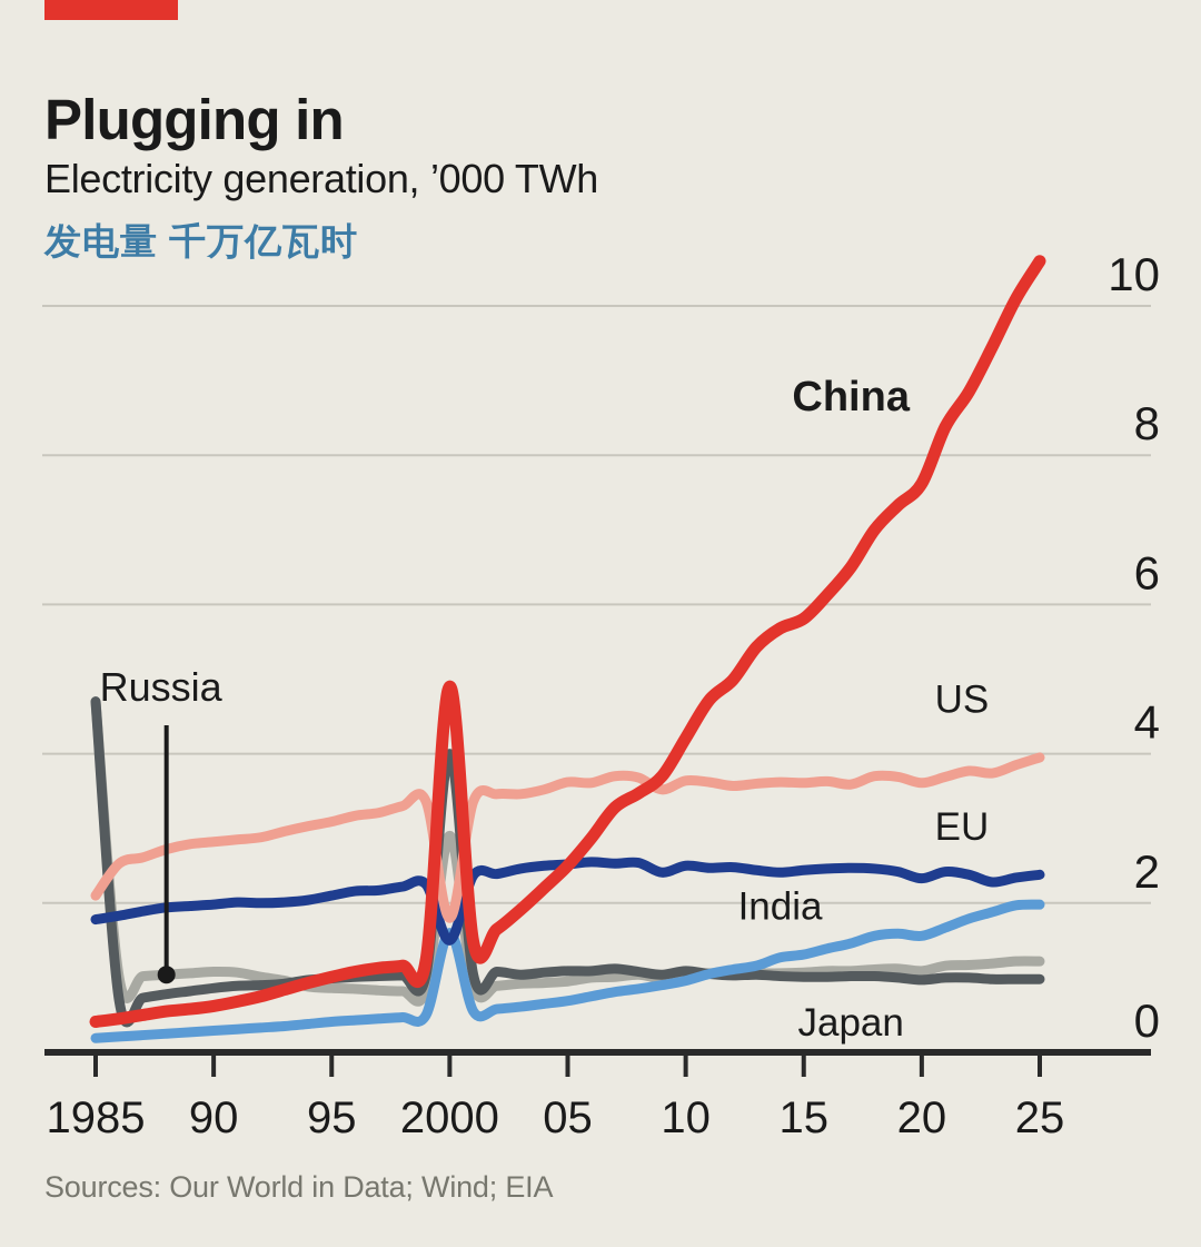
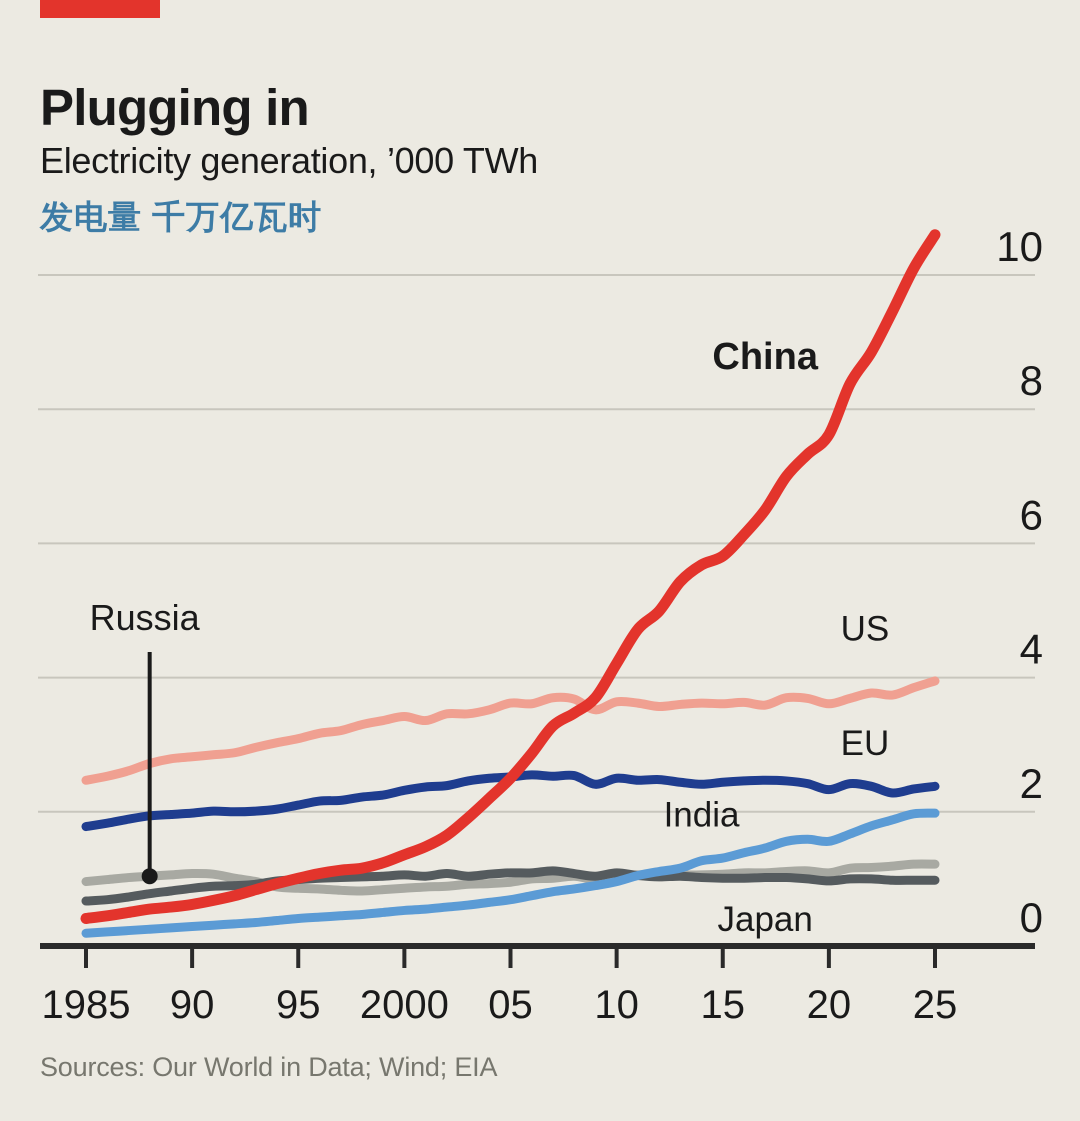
US/1985: 2.1 -> 2.5
Japan/1985: 4.7 -> 0.7
Russia/1985: 4.7 -> 1.0
China/2000: 4.9 -> 1.4
US/2000: 1.8 -> 3.4
EU/2000: 1.5 -> 2.3
India/2000: 1.6 -> 0.5
Japan/2000: 4.0 -> 1.1
Russia/2000: 2.9 -> 0.9
